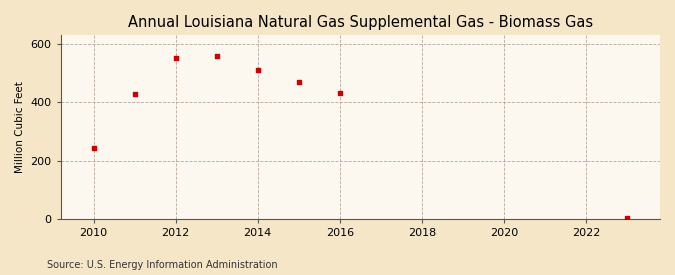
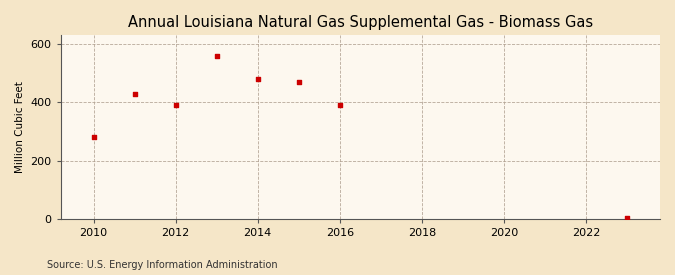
2010: 245 -> 280
2012: 552 -> 390
2014: 510 -> 480
2016: 432 -> 390
